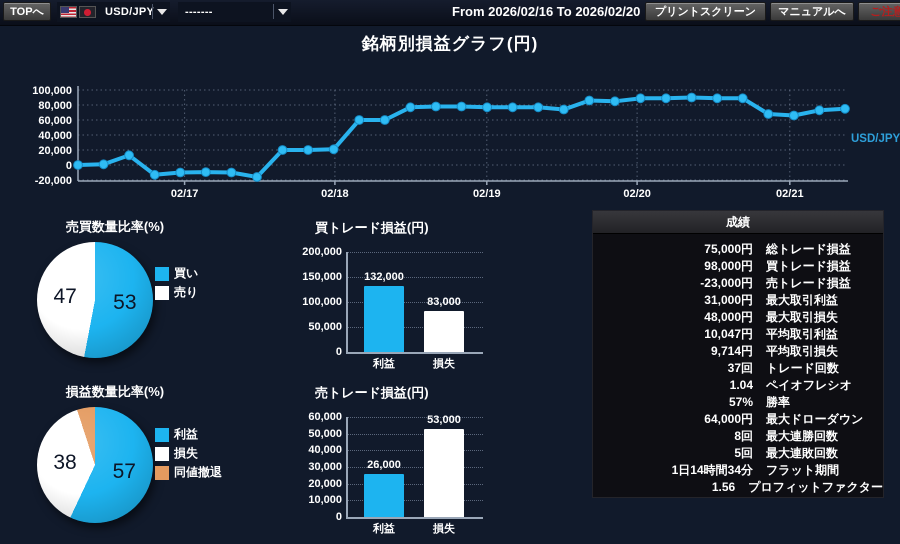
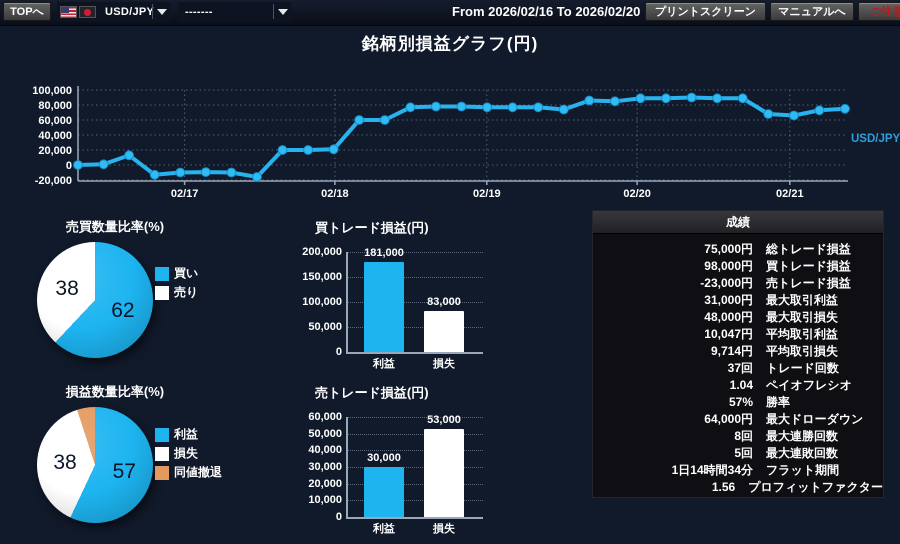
売買数量比率(%)/買い: 53 -> 62
売買数量比率(%)/売り: 47 -> 38
買トレード損益(円)/利益: 132,000 -> 181,000
売トレード損益(円)/利益: 26,000 -> 30,000
